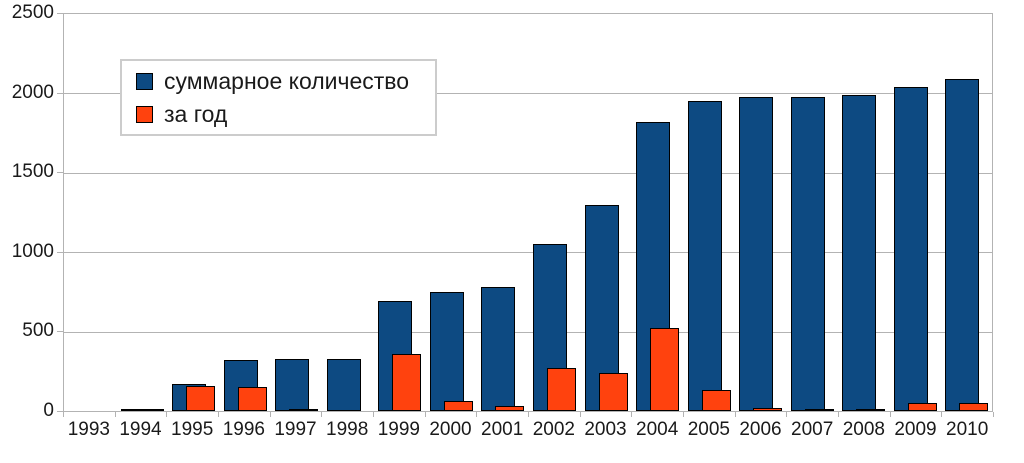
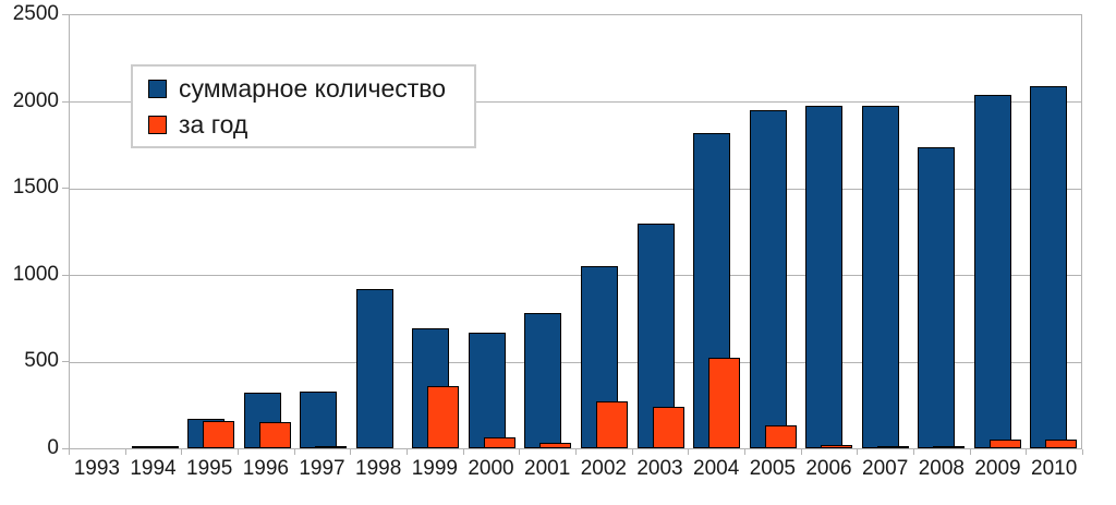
суммарное количество/1998: 330 -> 920
суммарное количество/2000: 750 -> 670
суммарное количество/2008: 1990 -> 1740
